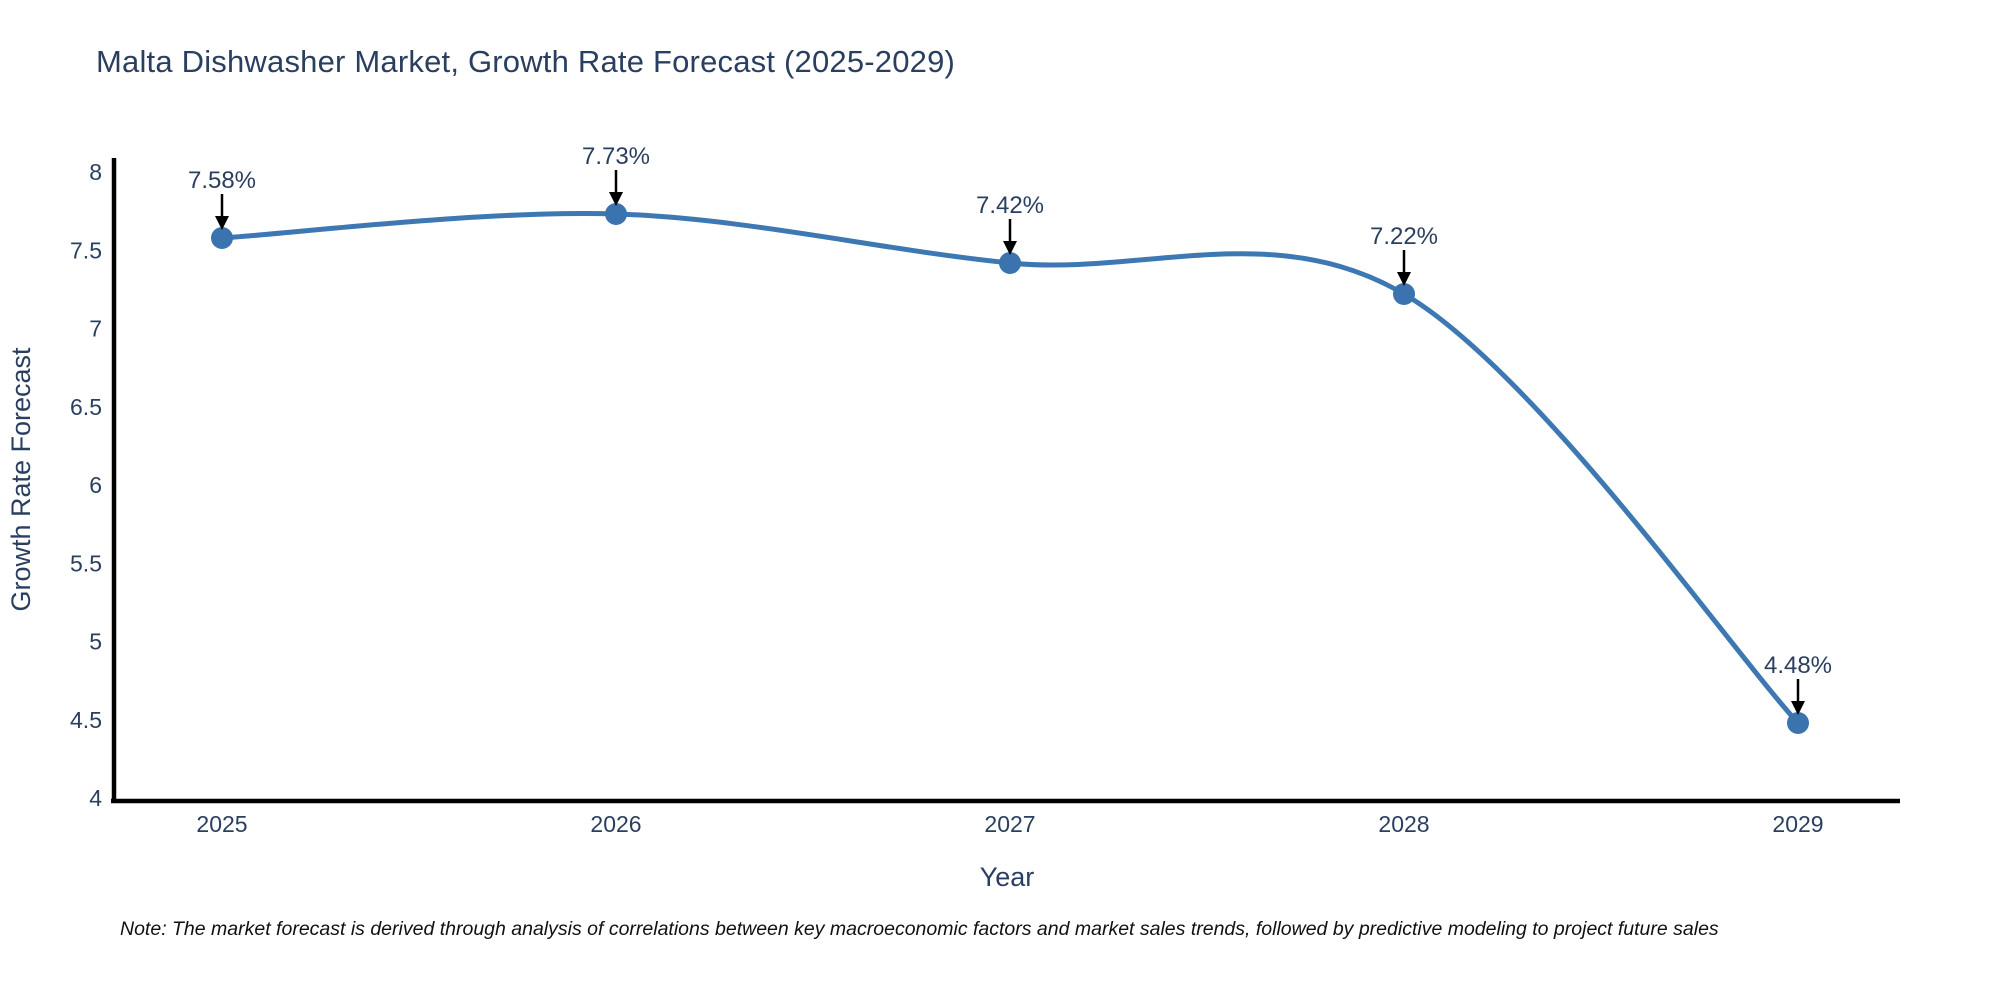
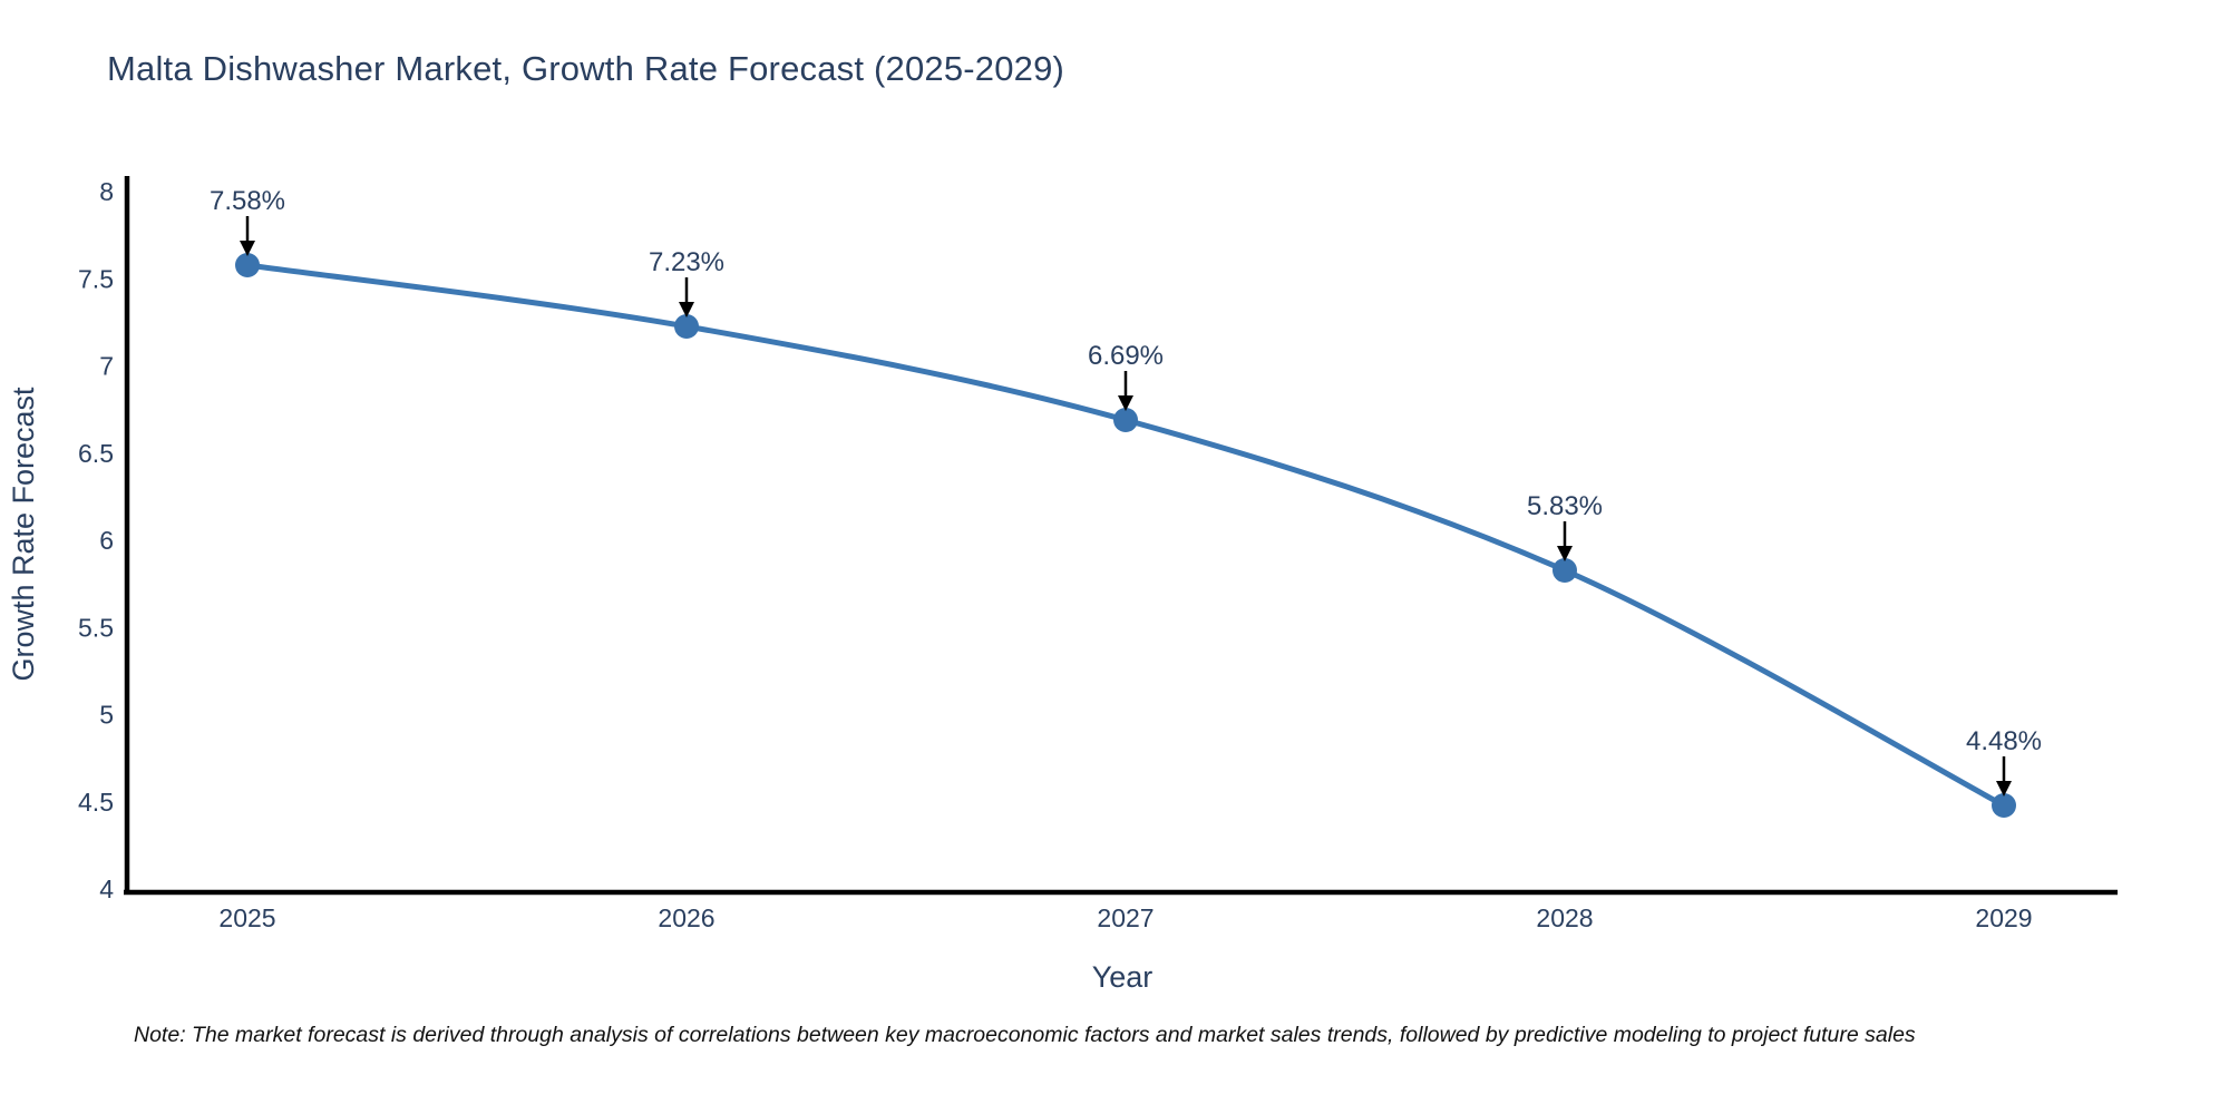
2026: 7.73% -> 7.23%
2027: 7.42% -> 6.69%
2028: 7.22% -> 5.83%
